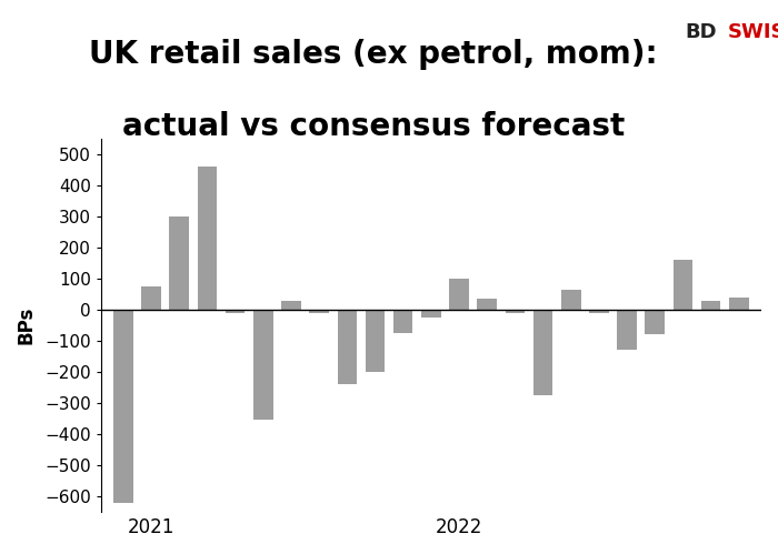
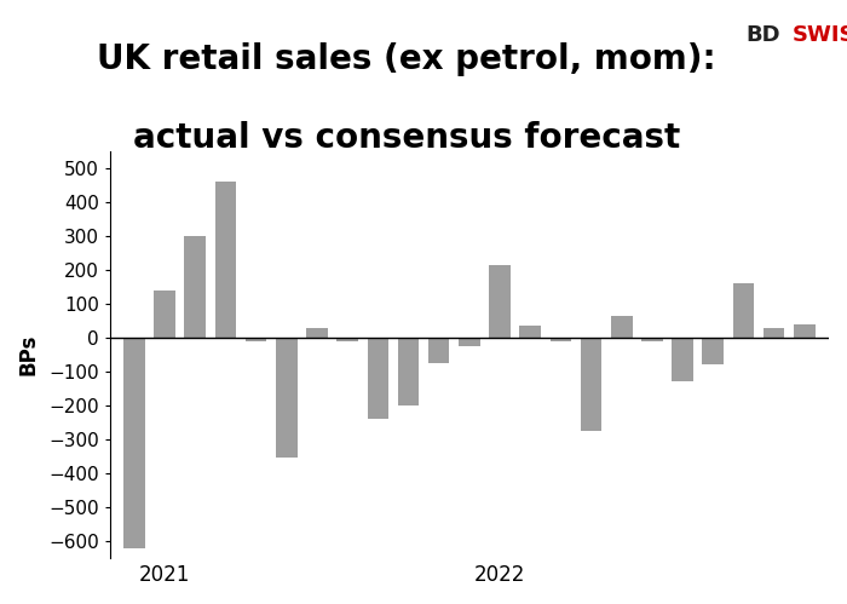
2021: 75 -> 140
2022: 100 -> 215
